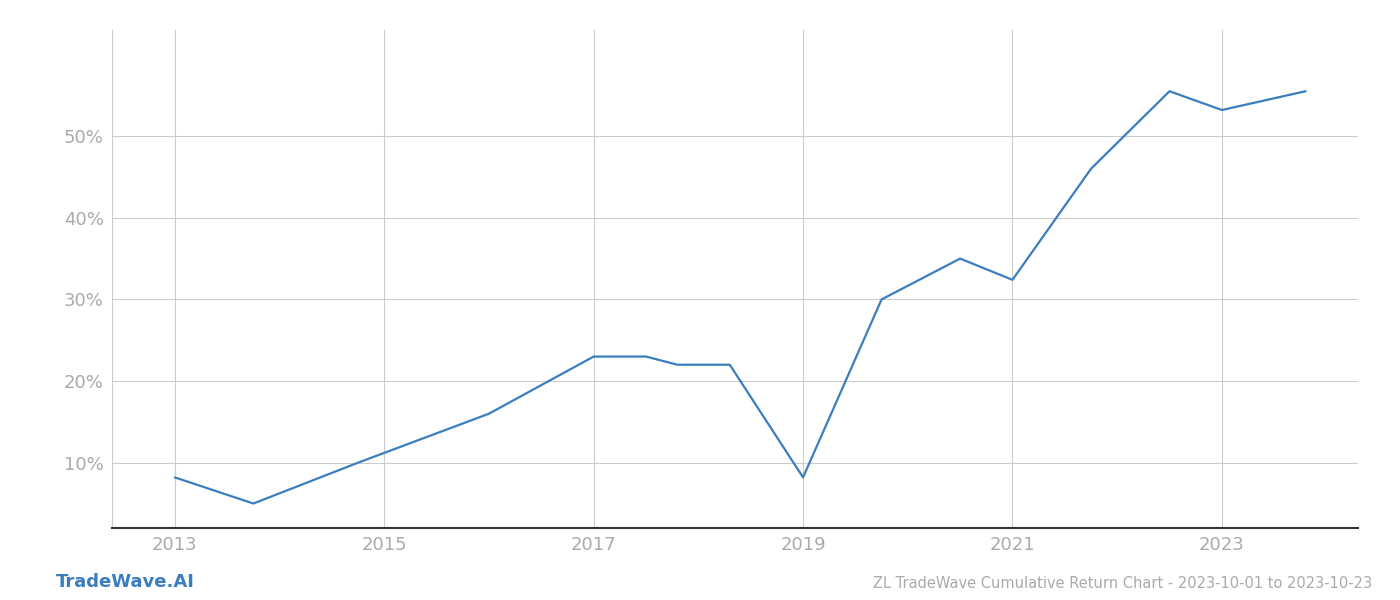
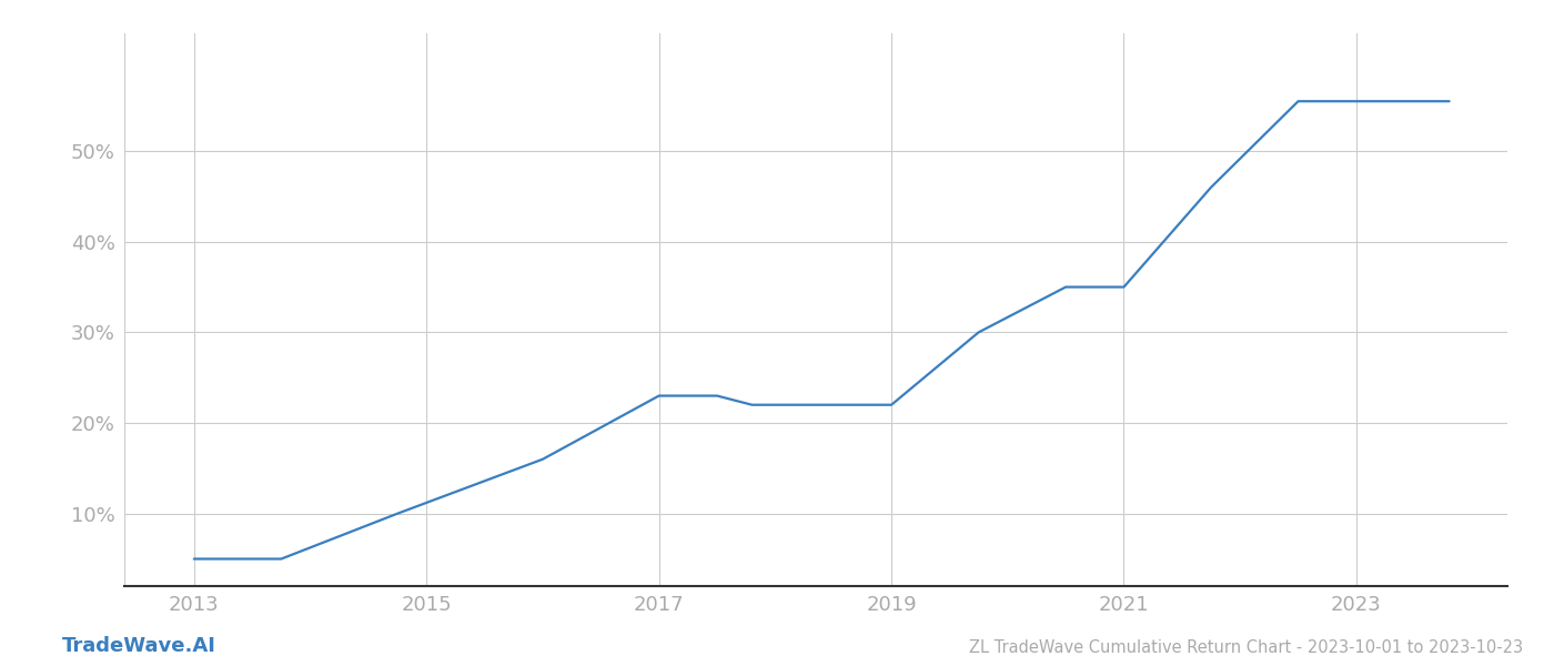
2013: 8.2% -> 5.0%
2019: 8.2% -> 22.0%
2021: 32.4% -> 35.0%
2023: 53.2% -> 55.5%
